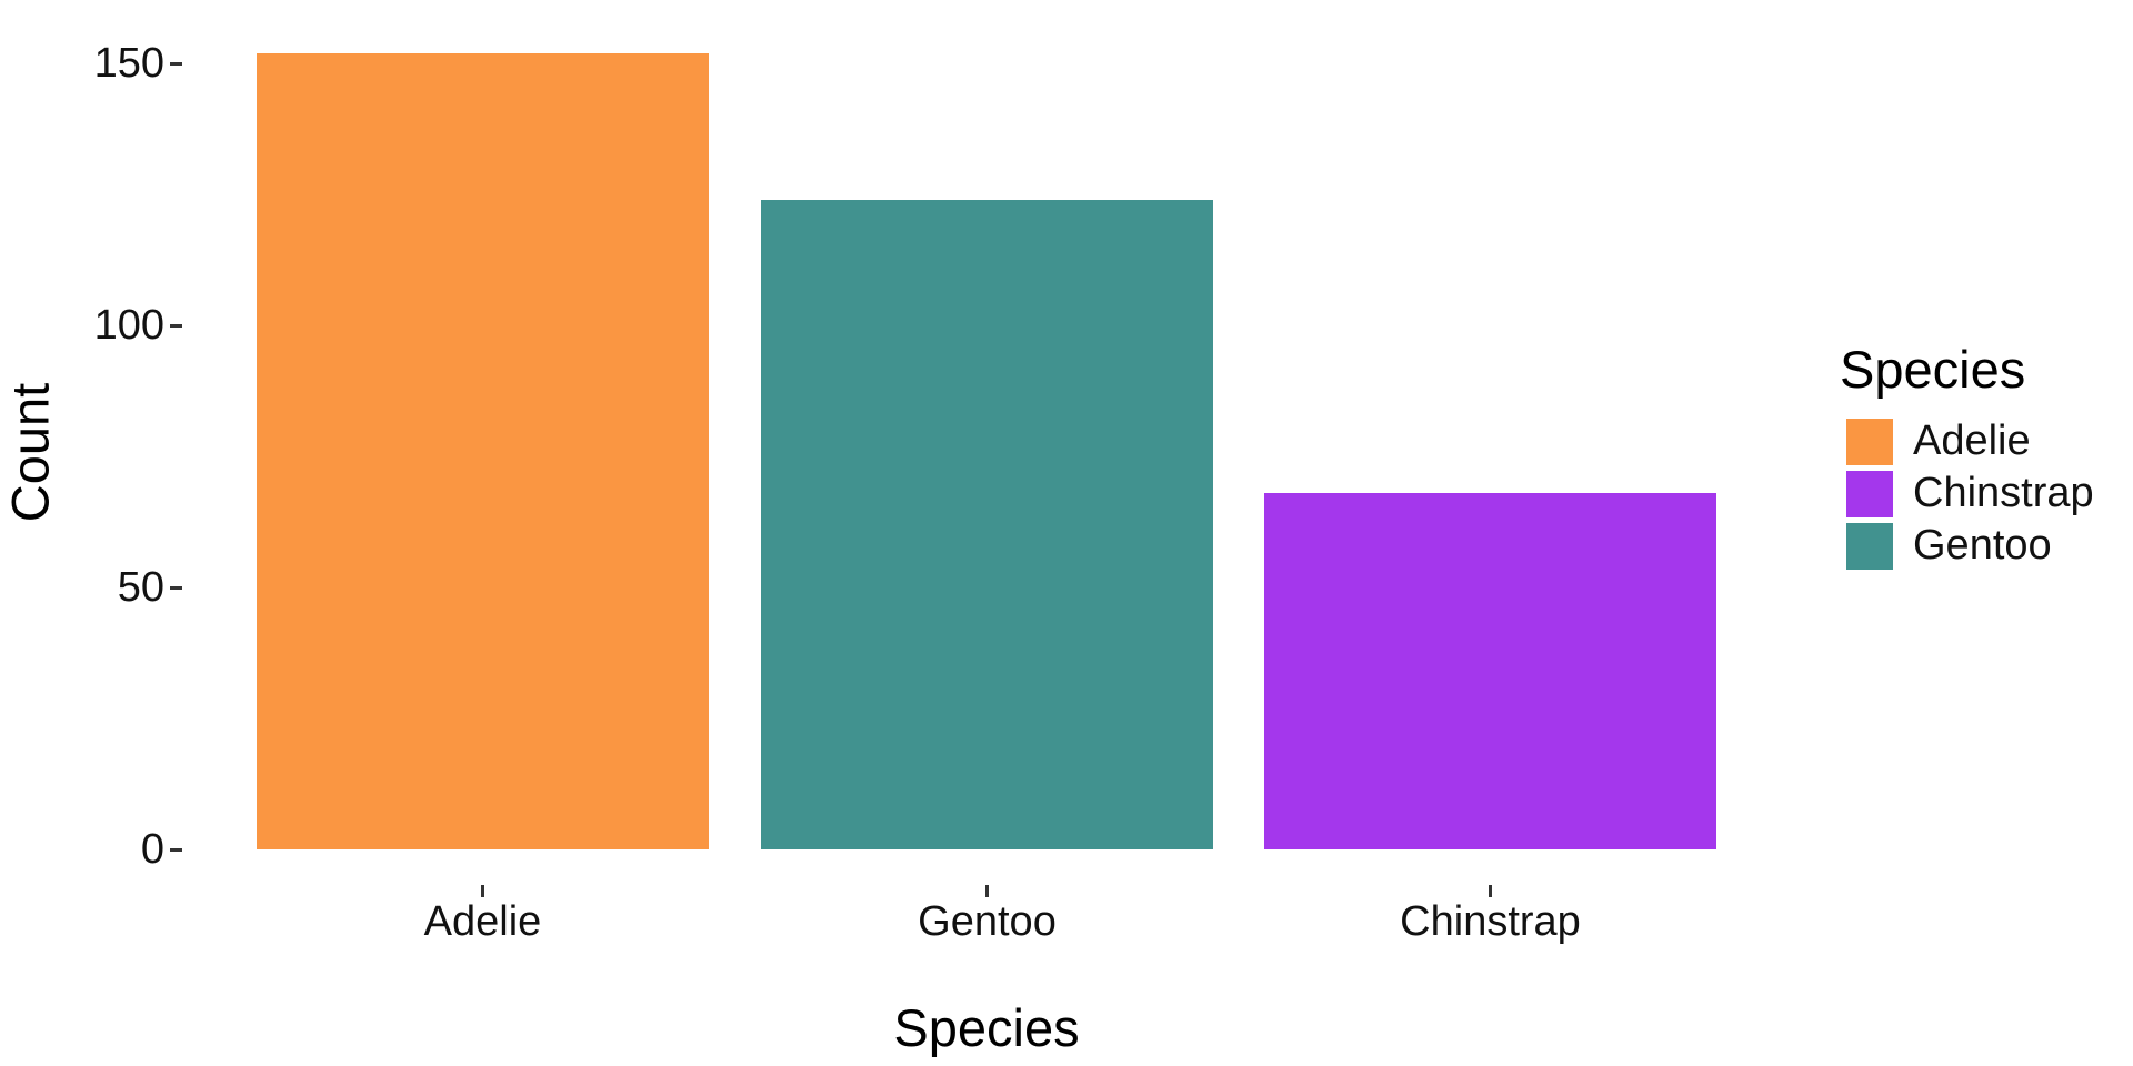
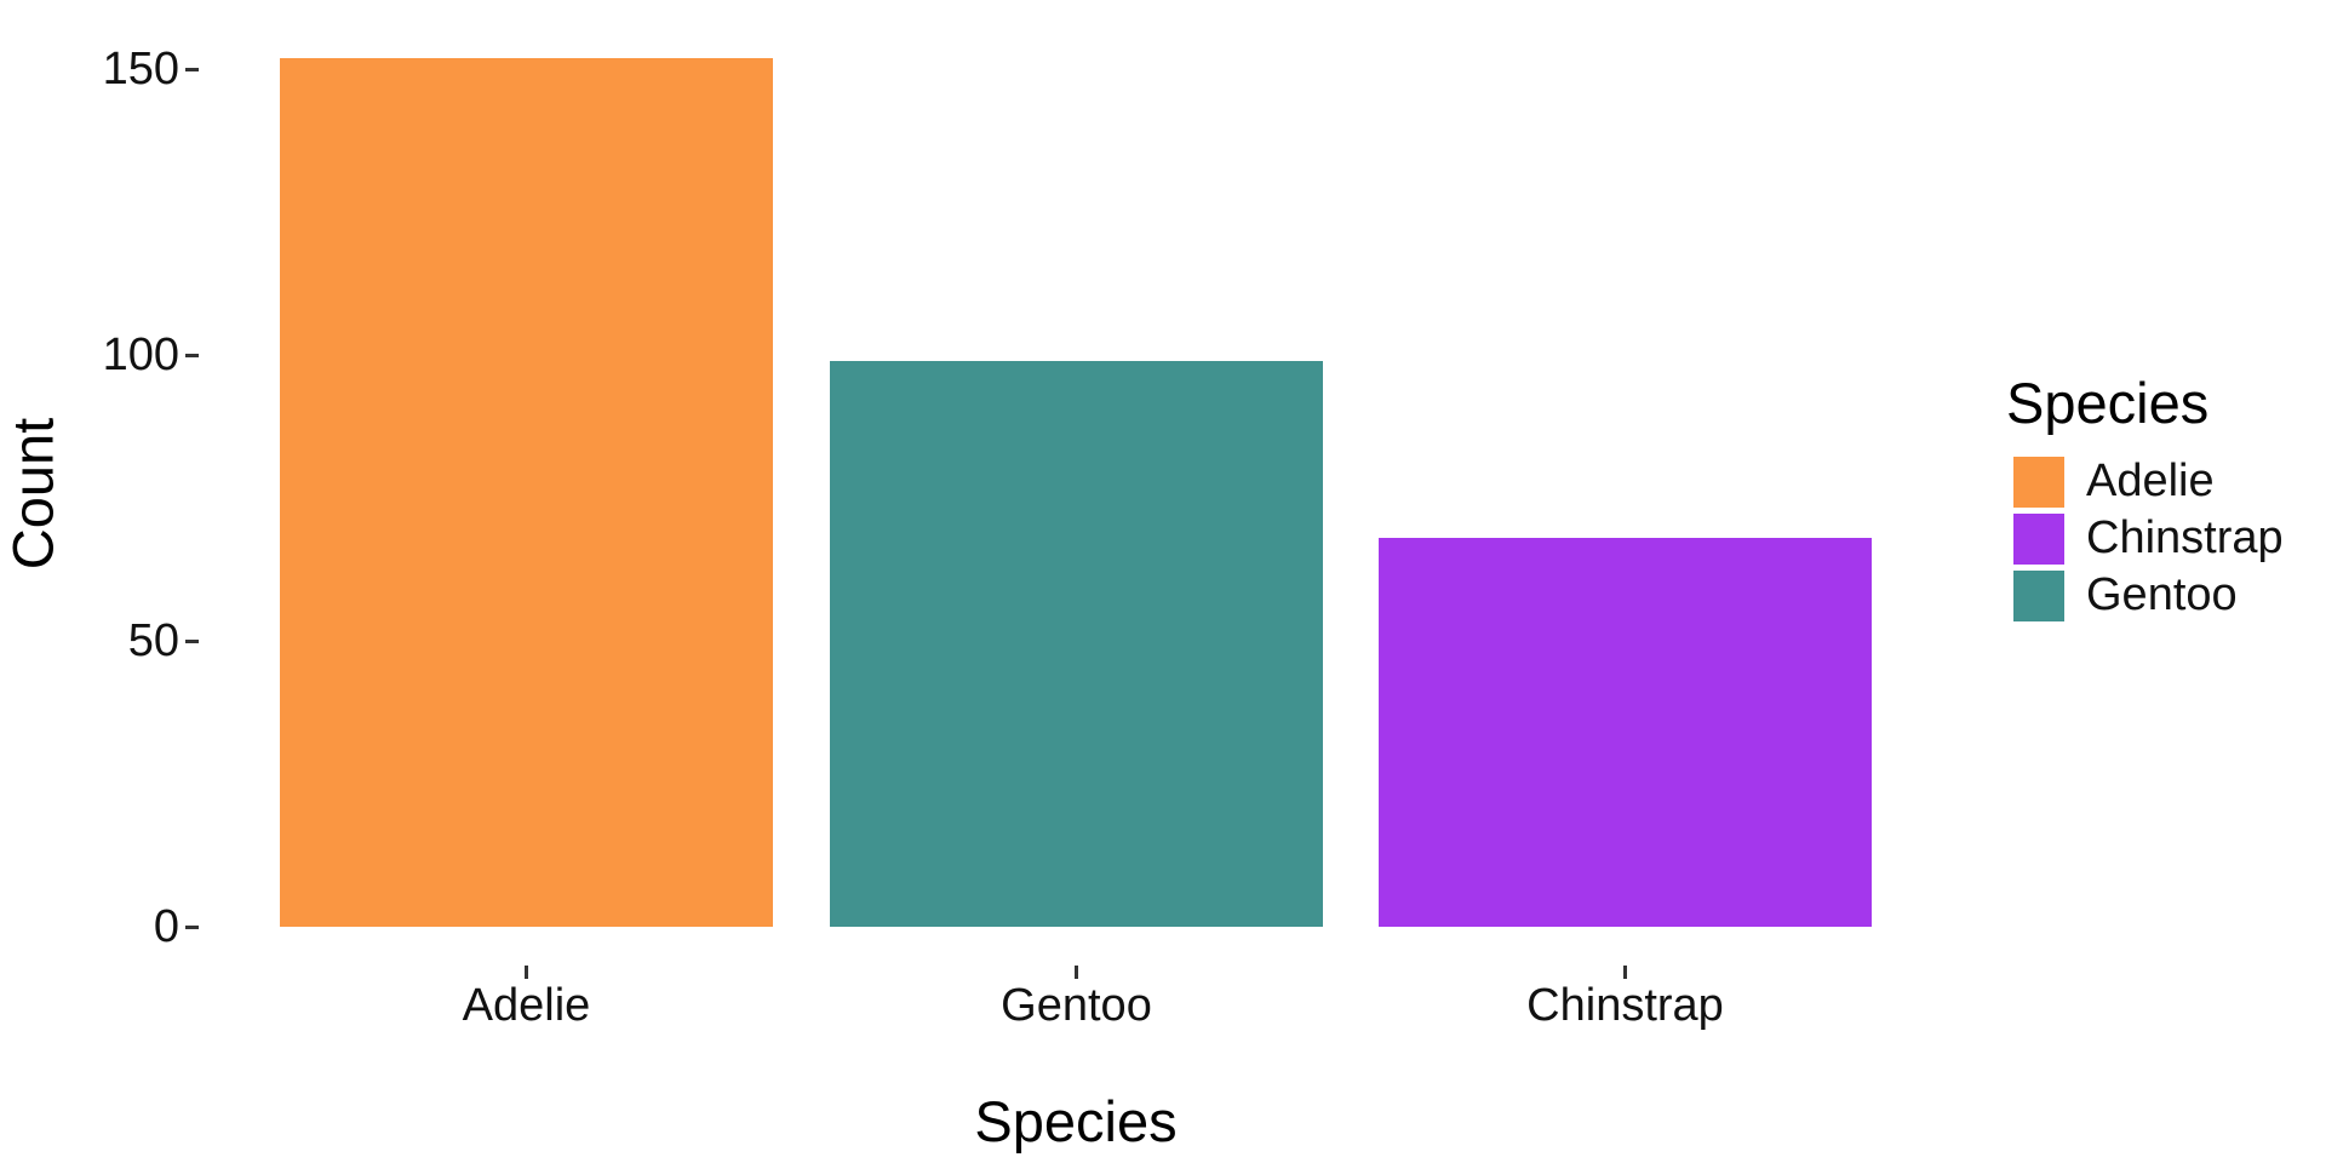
Gentoo: 124 -> 99
